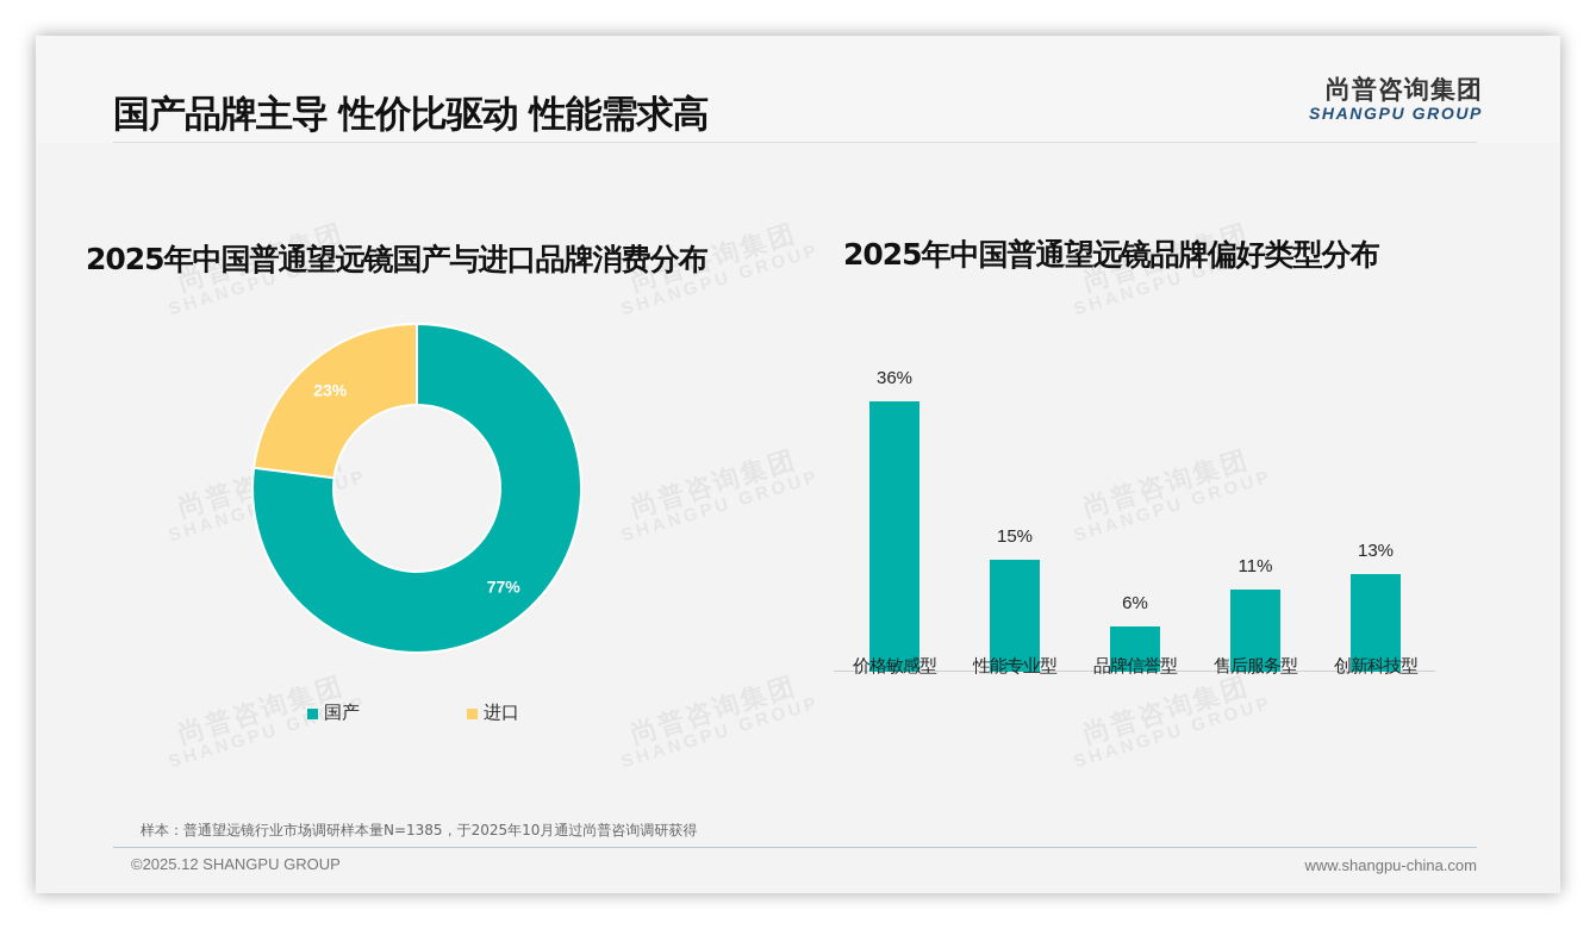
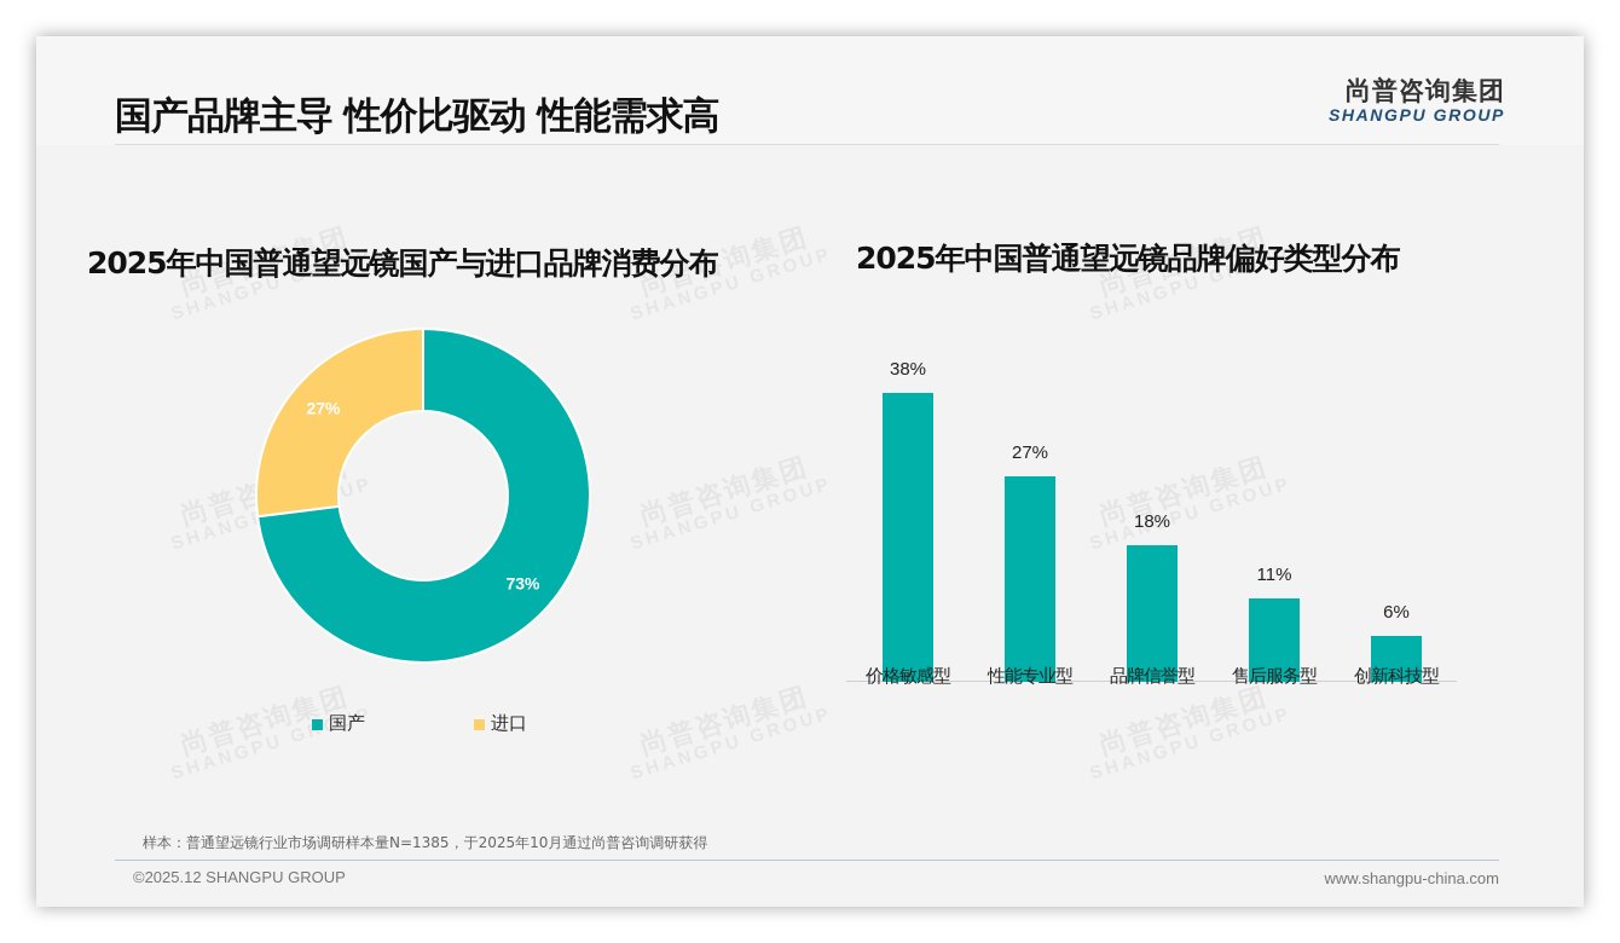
2025年中国普通望远镜国产与进口品牌消费分布/国产: 77% -> 73%
2025年中国普通望远镜国产与进口品牌消费分布/进口: 23% -> 27%
2025年中国普通望远镜品牌偏好类型分布/价格敏感型: 36% -> 38%
2025年中国普通望远镜品牌偏好类型分布/性能专业型: 15% -> 27%
2025年中国普通望远镜品牌偏好类型分布/品牌信誉型: 6% -> 18%
2025年中国普通望远镜品牌偏好类型分布/创新科技型: 13% -> 6%
